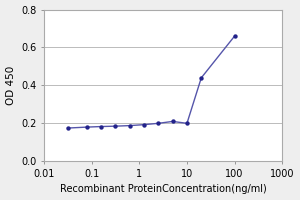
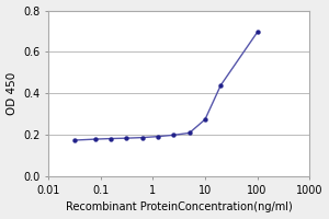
10: 0.20 -> 0.28
100: 0.66 -> 0.69
